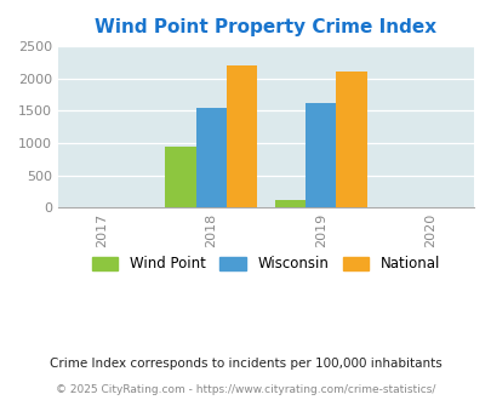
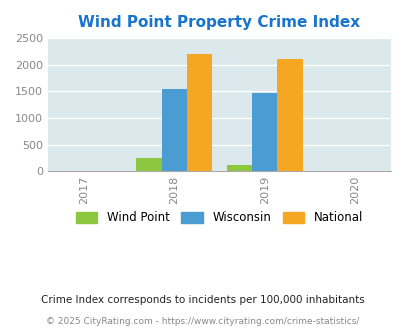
Wind Point/2018: 940 -> 250
Wisconsin/2019: 1620 -> 1480
